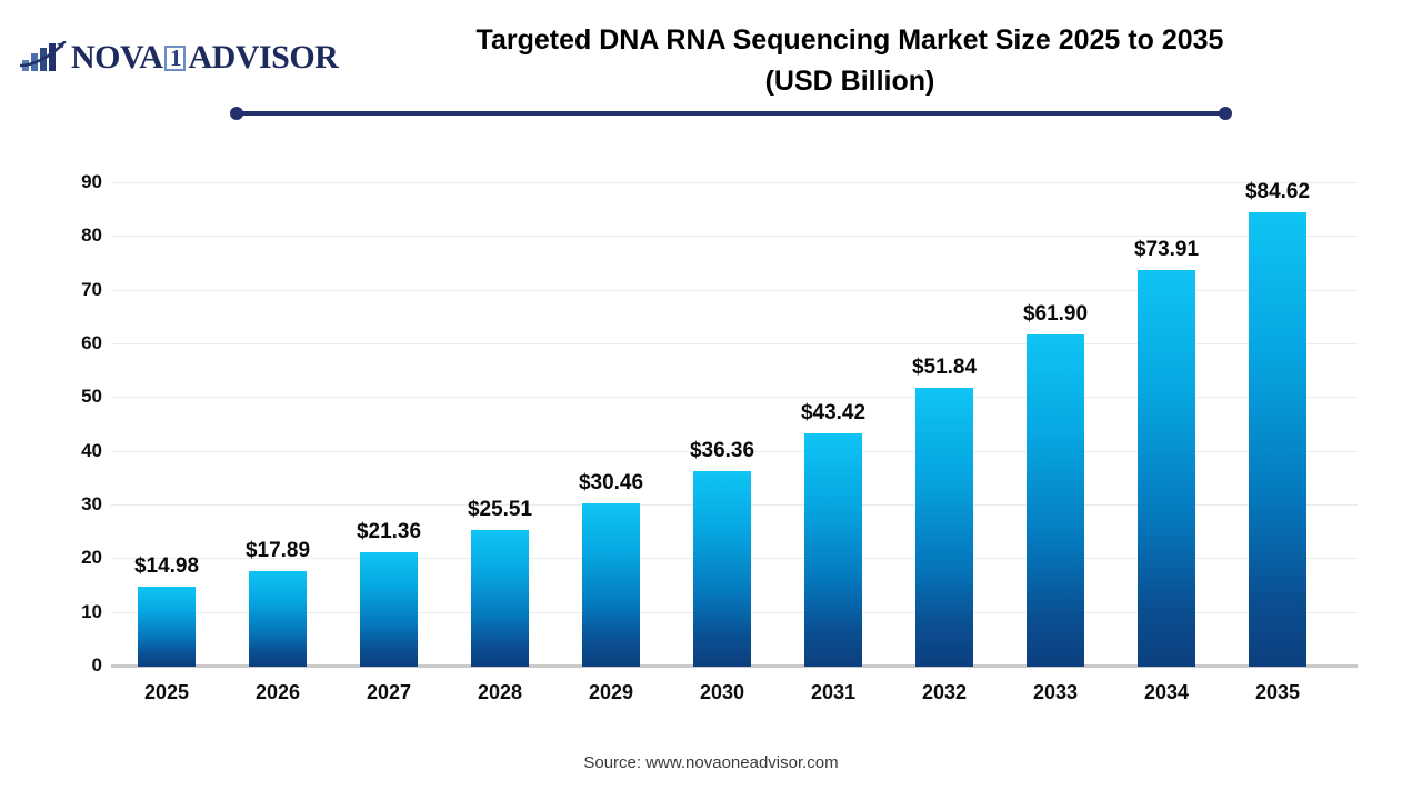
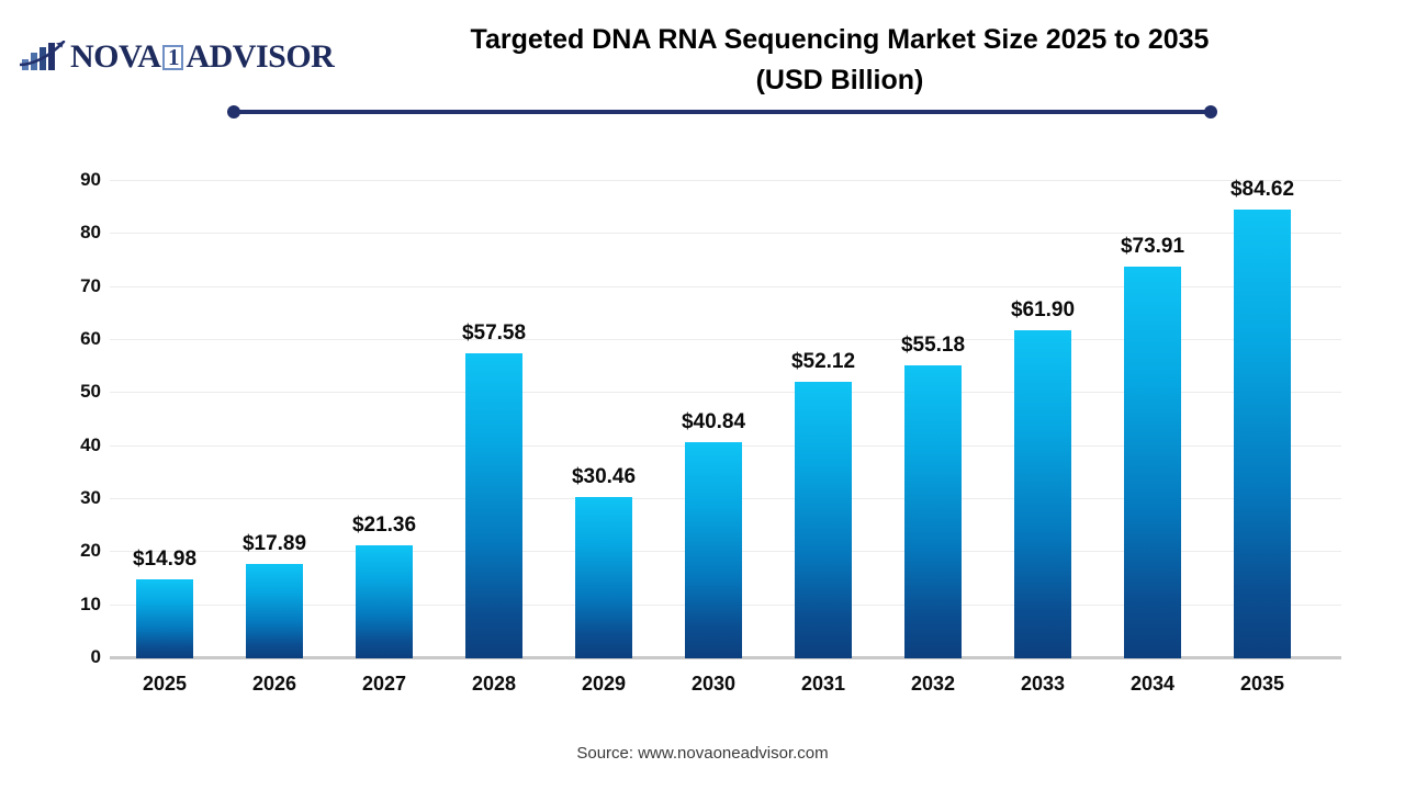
2028: $25.51 -> $57.58
2030: $36.36 -> $40.84
2031: $43.42 -> $52.12
2032: $51.84 -> $55.18
